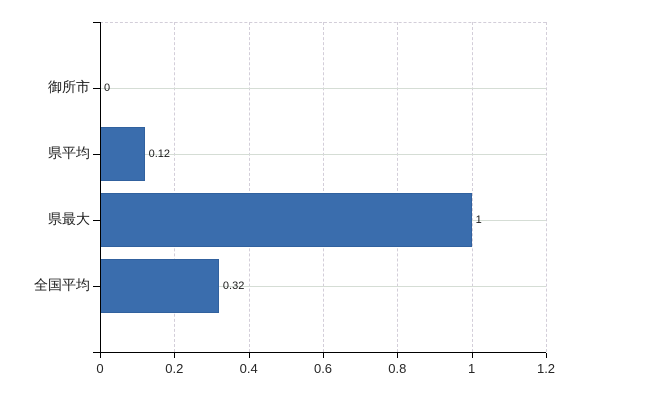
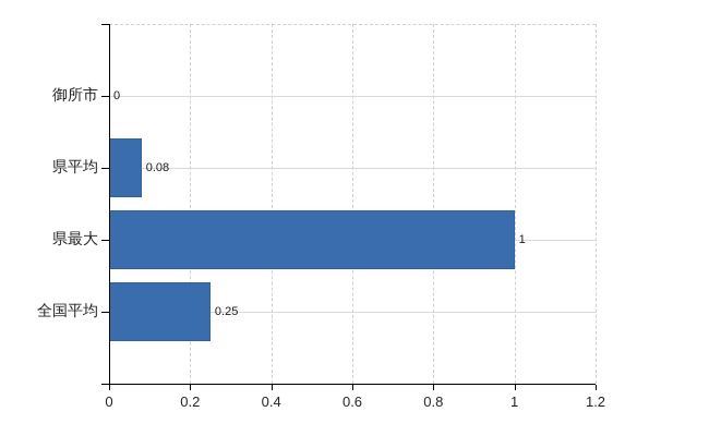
県平均: 0.12 -> 0.08
全国平均: 0.32 -> 0.25
